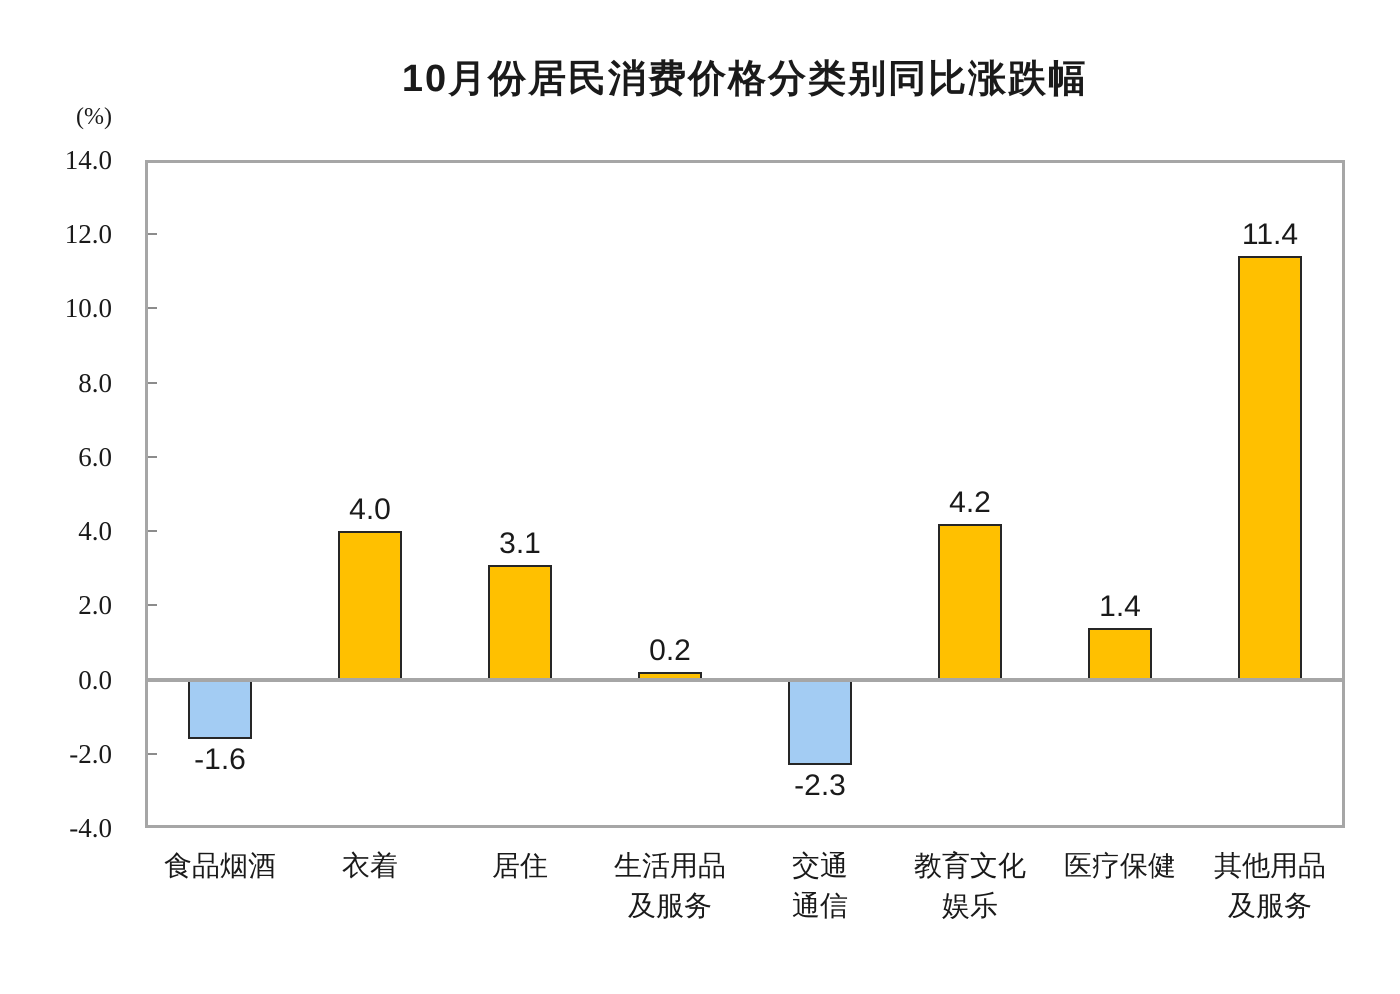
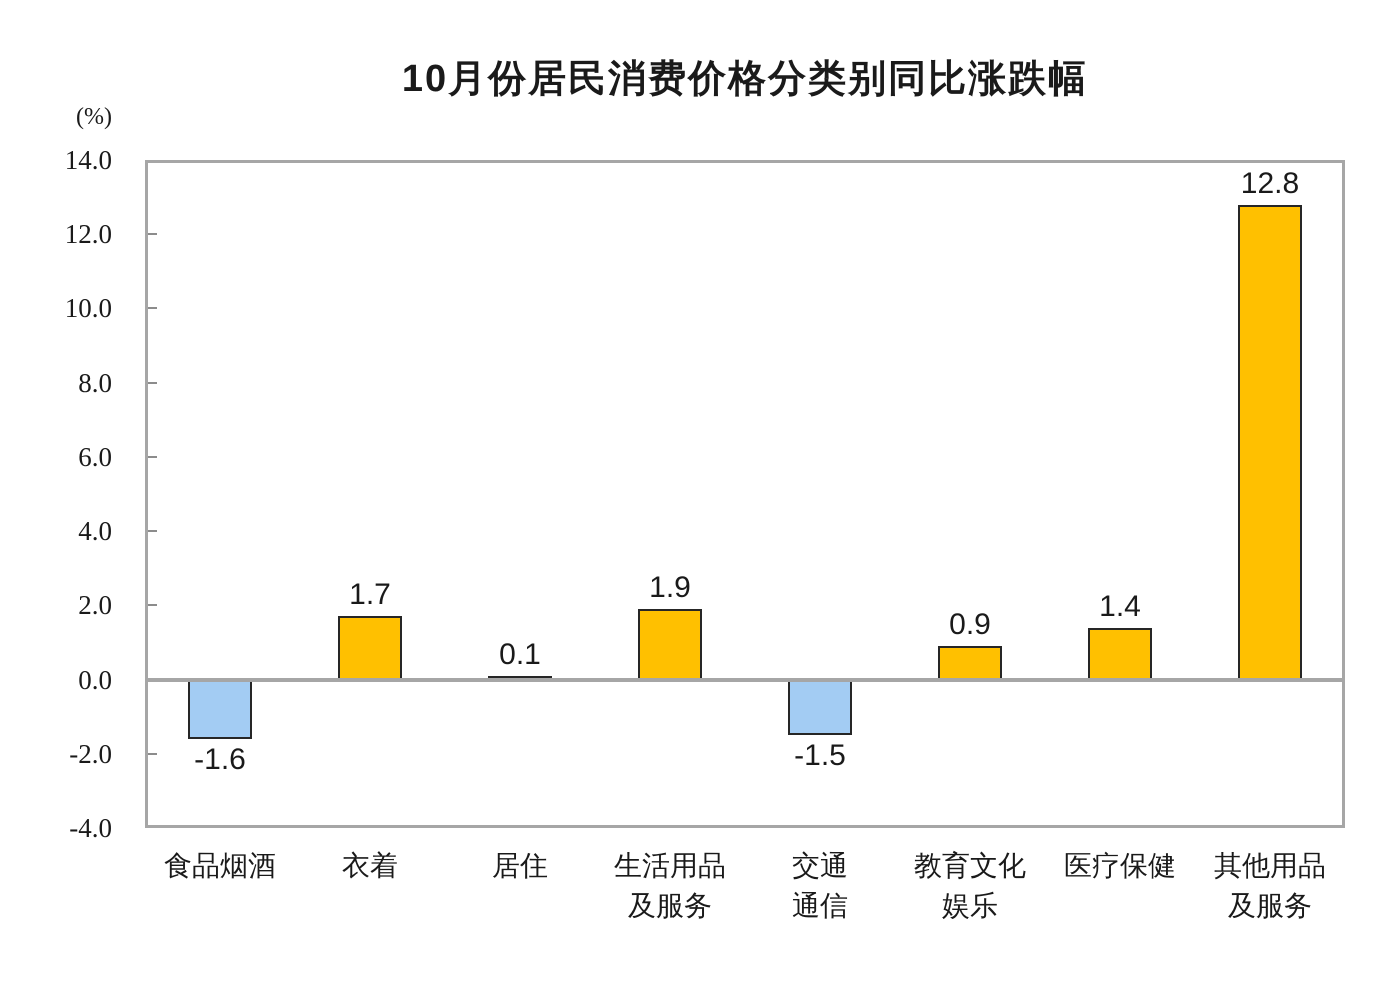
衣着: 4.0 -> 1.7
居住: 3.1 -> 0.1
生活用品 及服务: 0.2 -> 1.9
交通 通信: -2.3 -> -1.5
教育文化 娱乐: 4.2 -> 0.9
其他用品 及服务: 11.4 -> 12.8
